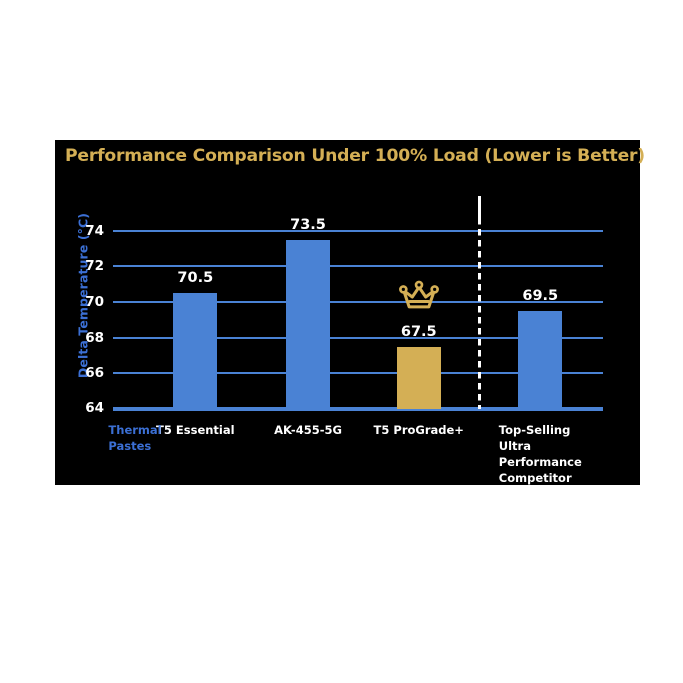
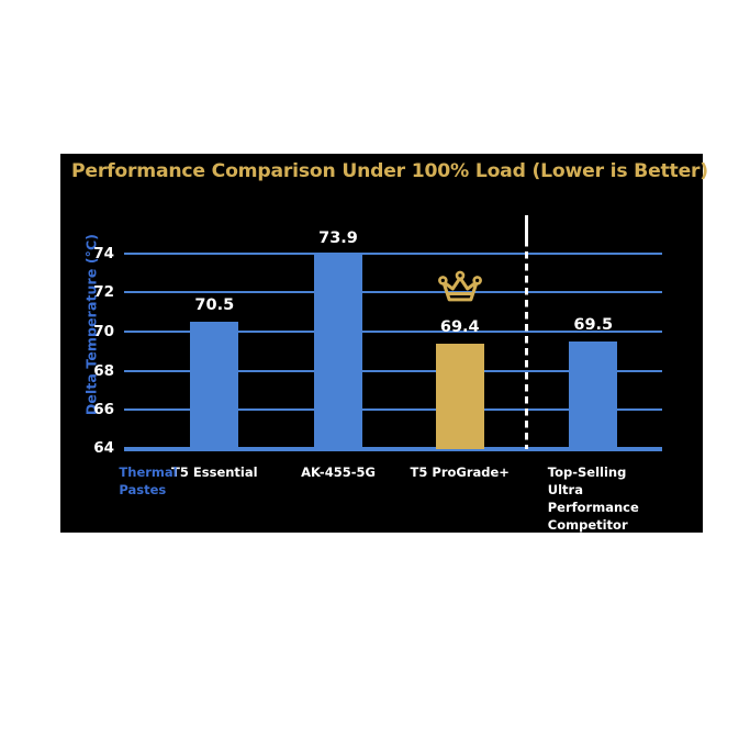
AK-455-5G: 73.5 -> 73.9
T5 ProGrade+: 67.5 -> 69.4
